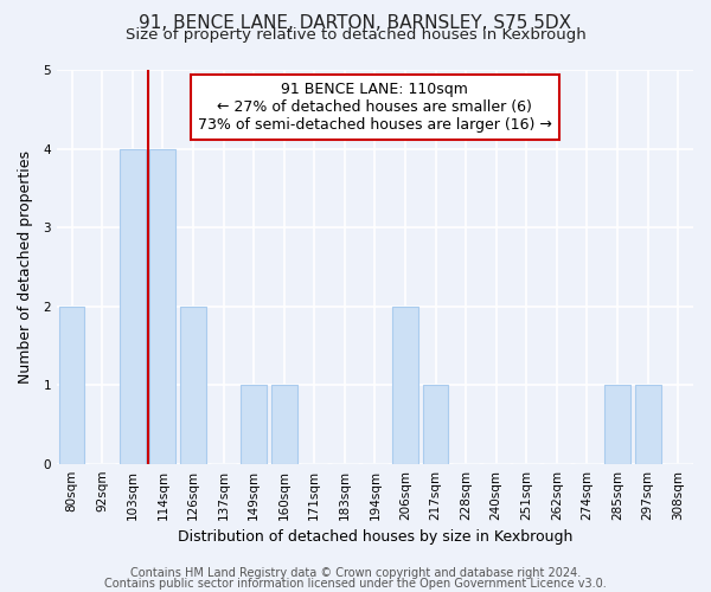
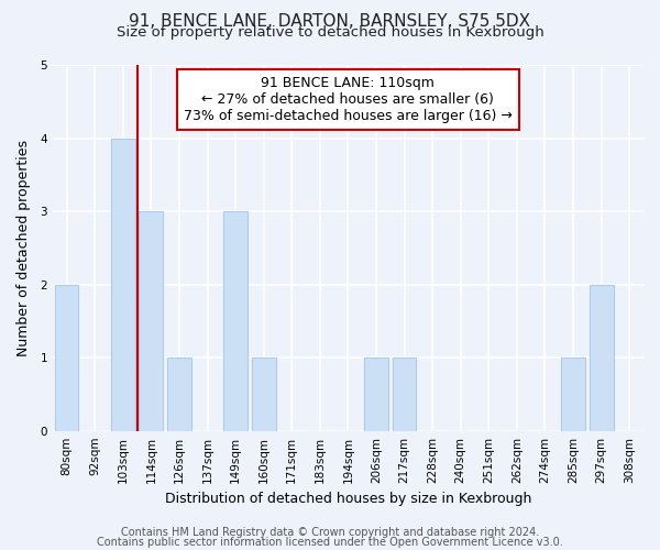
114sqm: 4 -> 3
126sqm: 2 -> 1
149sqm: 1 -> 3
206sqm: 2 -> 1
297sqm: 1 -> 2
